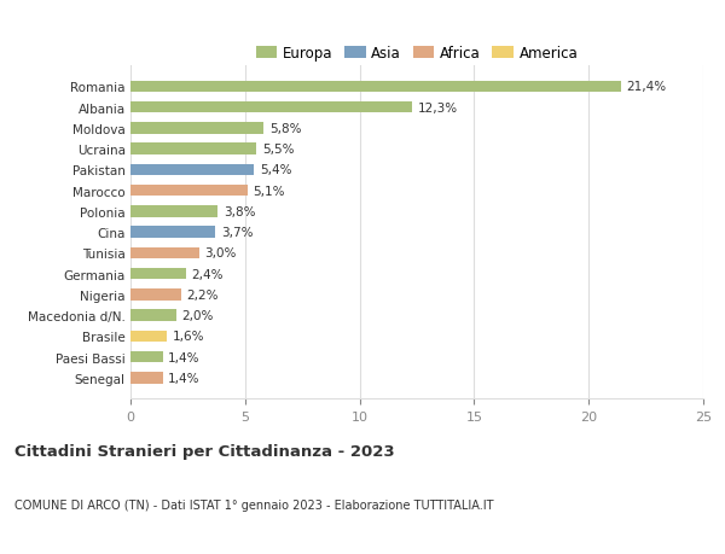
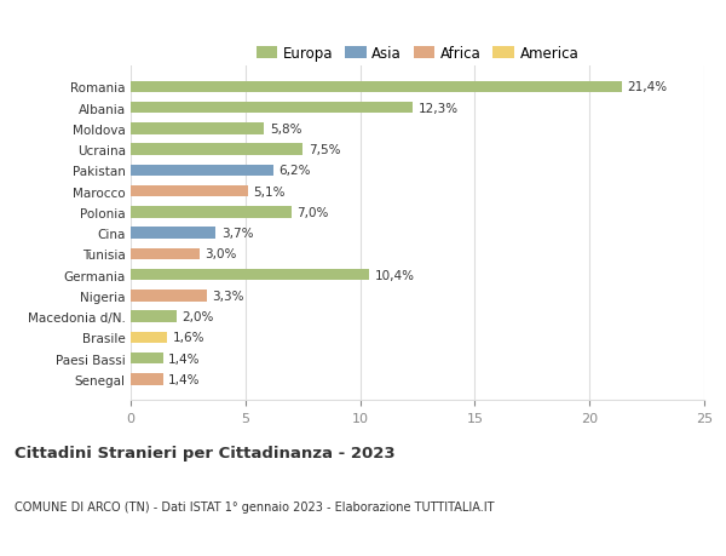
Ucraina: 5,5% -> 7,5%
Pakistan: 5,4% -> 6,2%
Polonia: 3,8% -> 7,0%
Germania: 2,4% -> 10,4%
Nigeria: 2,2% -> 3,3%
